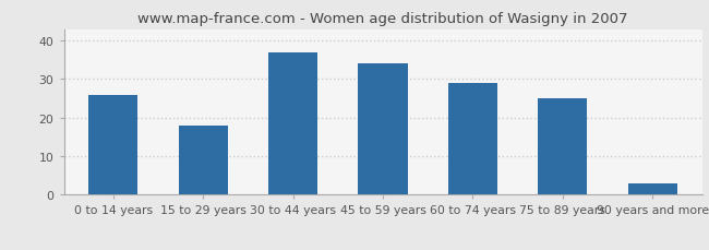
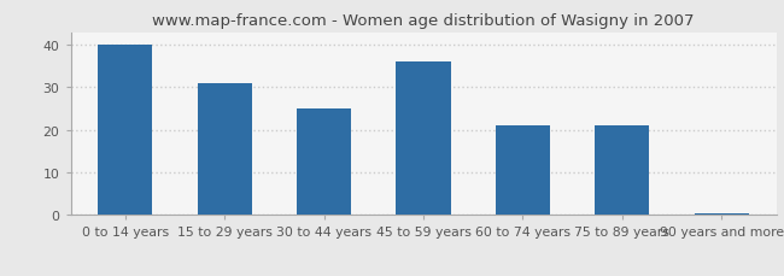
0 to 14 years: 26.0 -> 40.0
15 to 29 years: 18.0 -> 31.0
30 to 44 years: 37.0 -> 25.0
45 to 59 years: 34.0 -> 36.0
60 to 74 years: 29.0 -> 21.0
75 to 89 years: 25.0 -> 21.0
90 years and more: 3.0 -> 0.5
